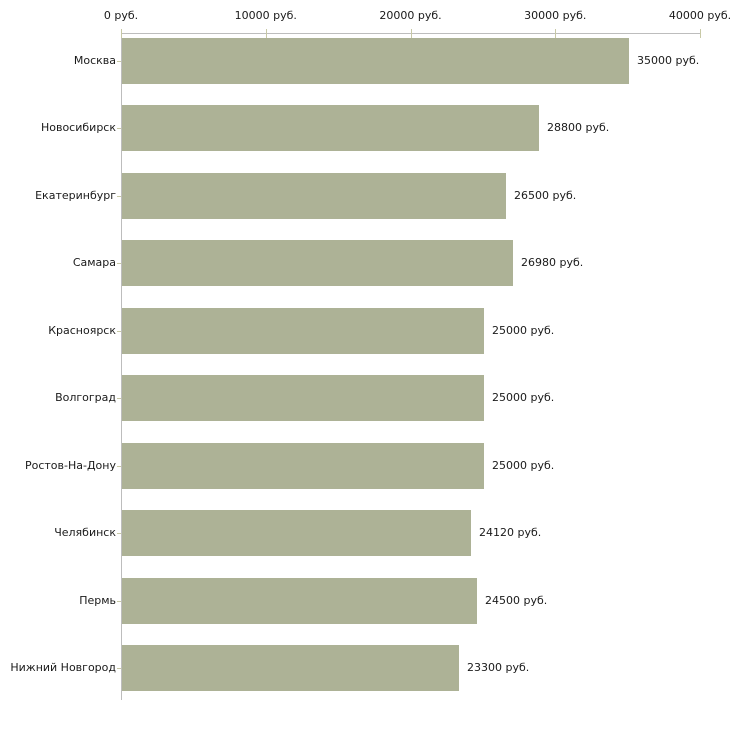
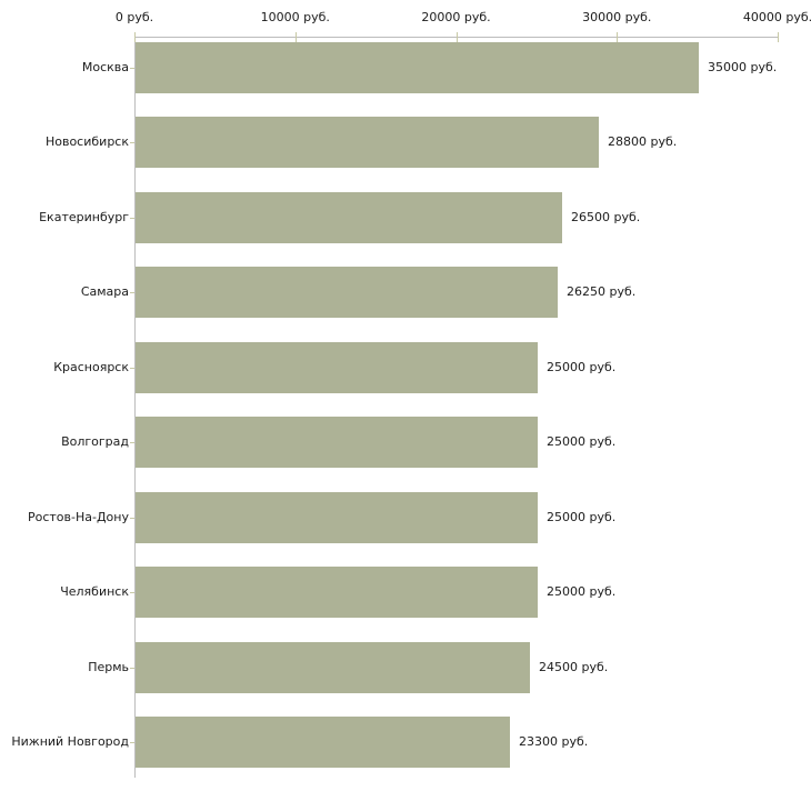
Самара: 26980 -> 26250
Челябинск: 24120 -> 25000
